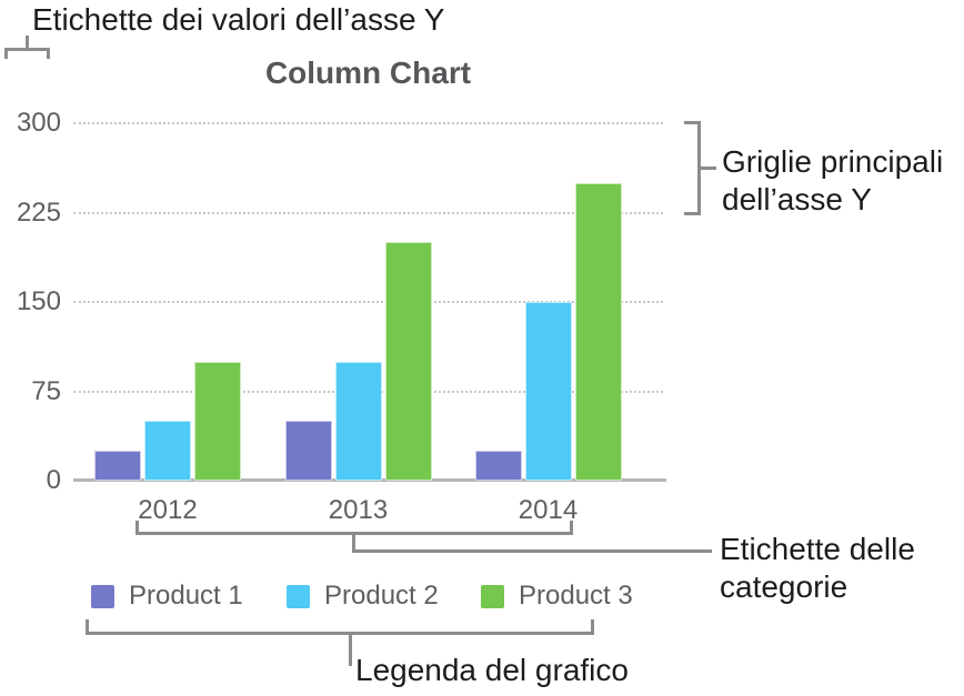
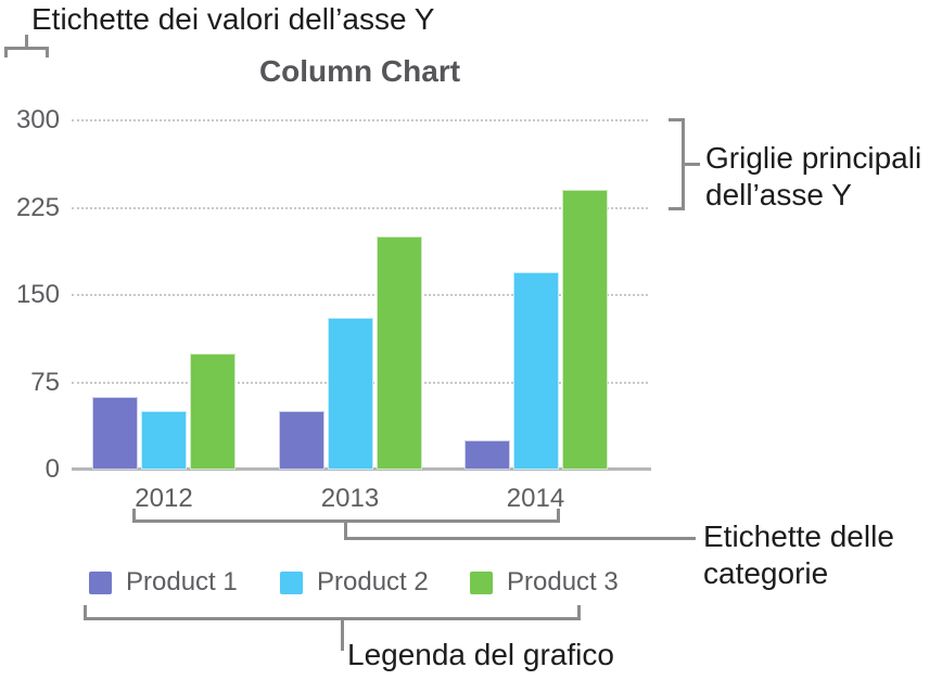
Product 1/2012: 25 -> 62
Product 2/2013: 100 -> 130
Product 2/2014: 150 -> 170
Product 3/2014: 250 -> 240
